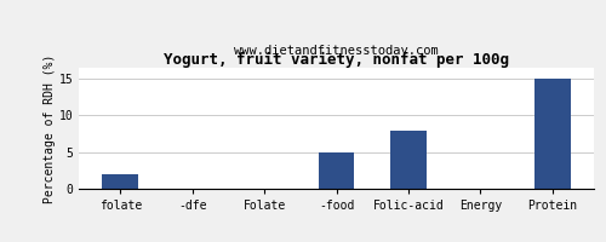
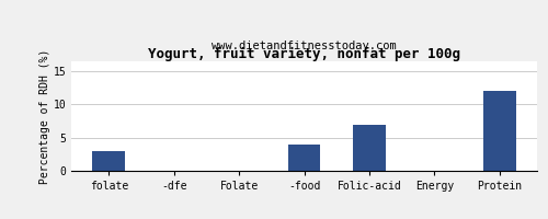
folate: 2 -> 3
-food: 5 -> 4
Folic-acid: 8 -> 7
Protein: 15 -> 12
